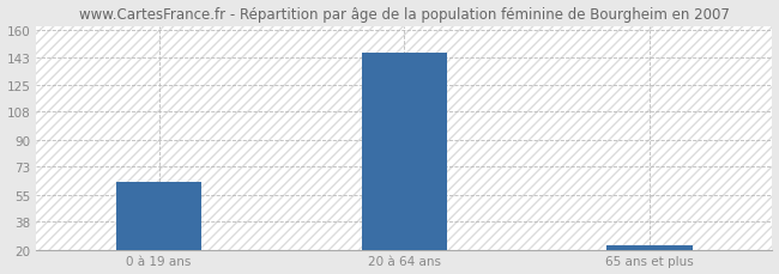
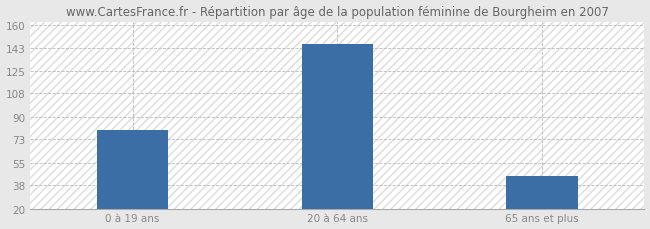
0 à 19 ans: 63 -> 80
65 ans et plus: 23 -> 45
